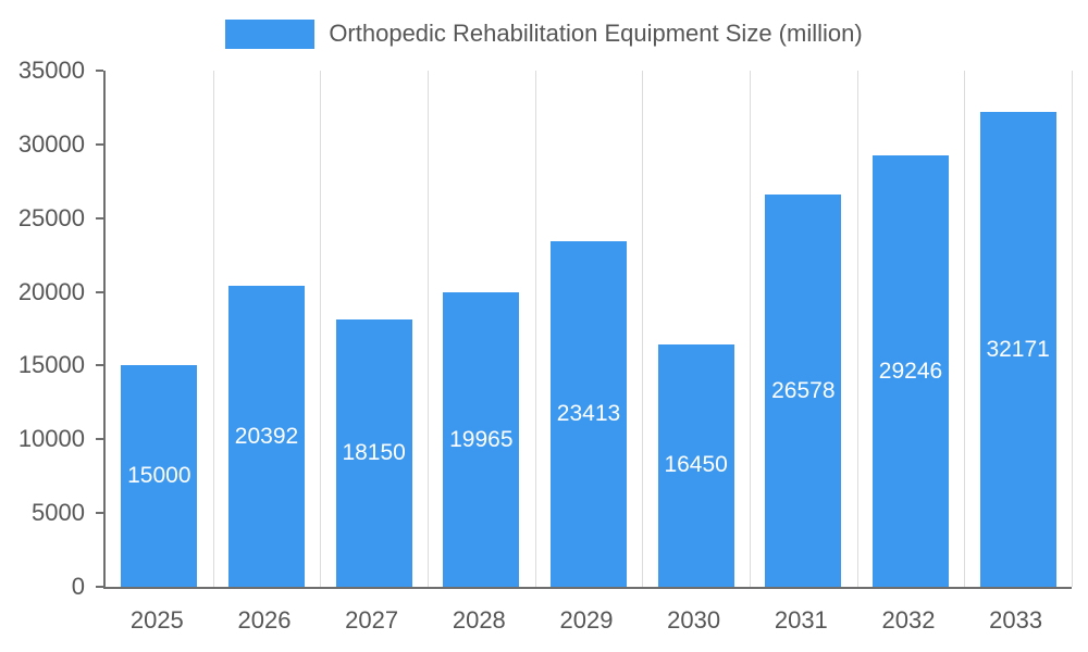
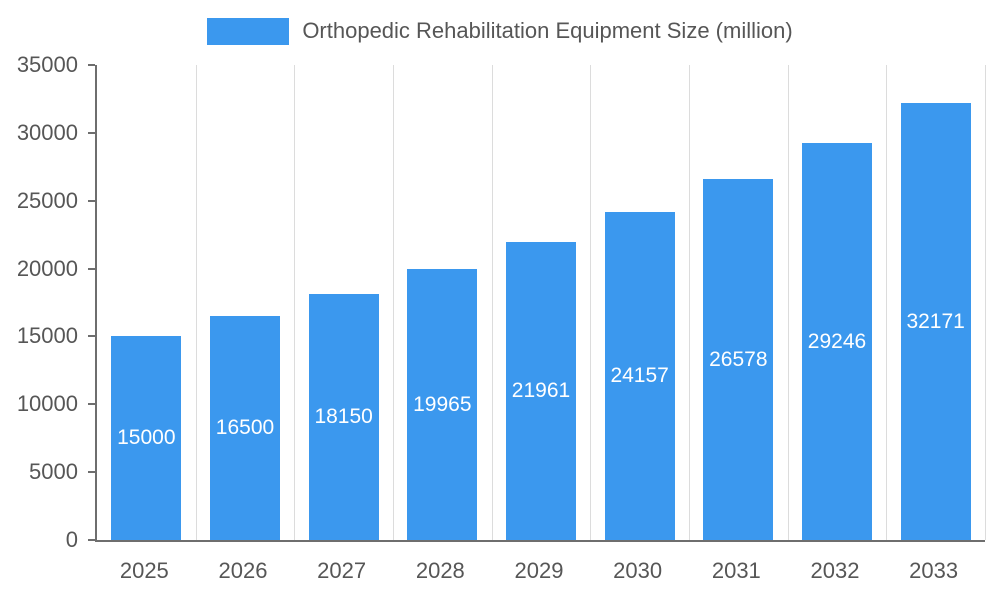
2026: 20392 -> 16500
2029: 23413 -> 21961
2030: 16450 -> 24157
